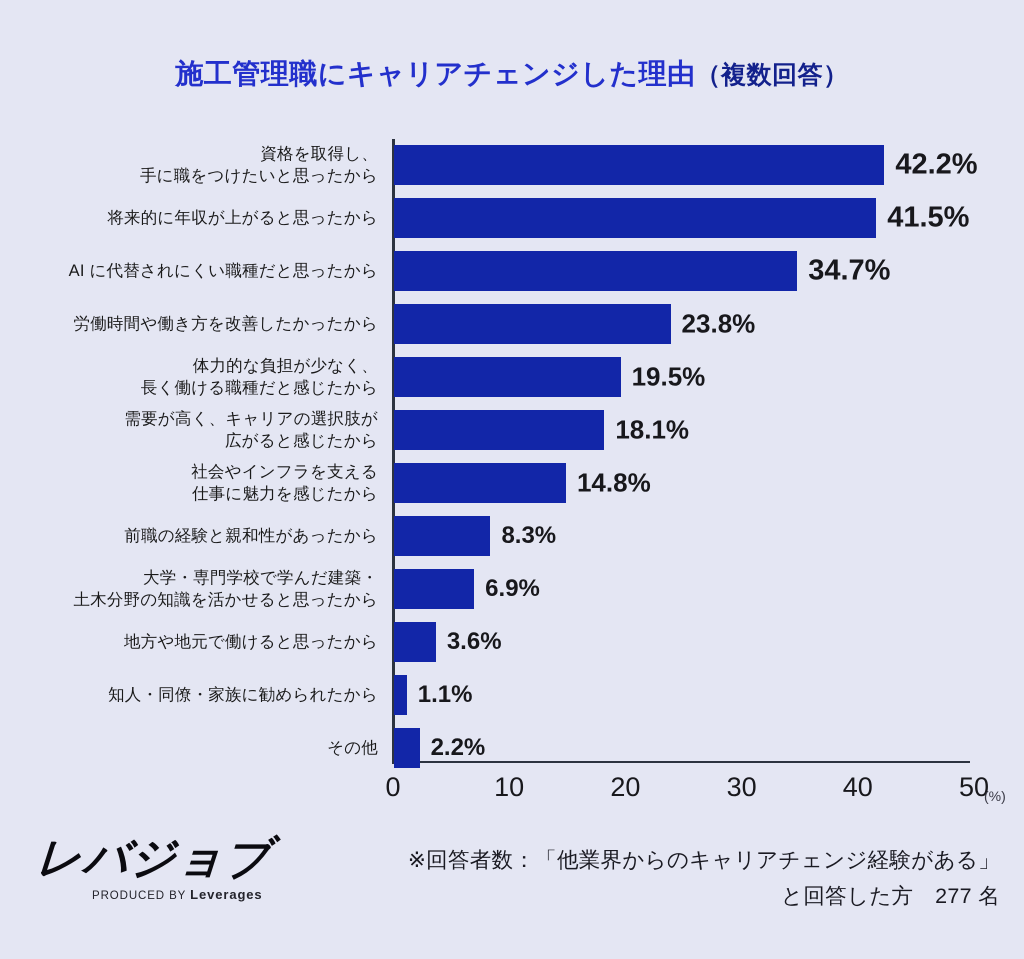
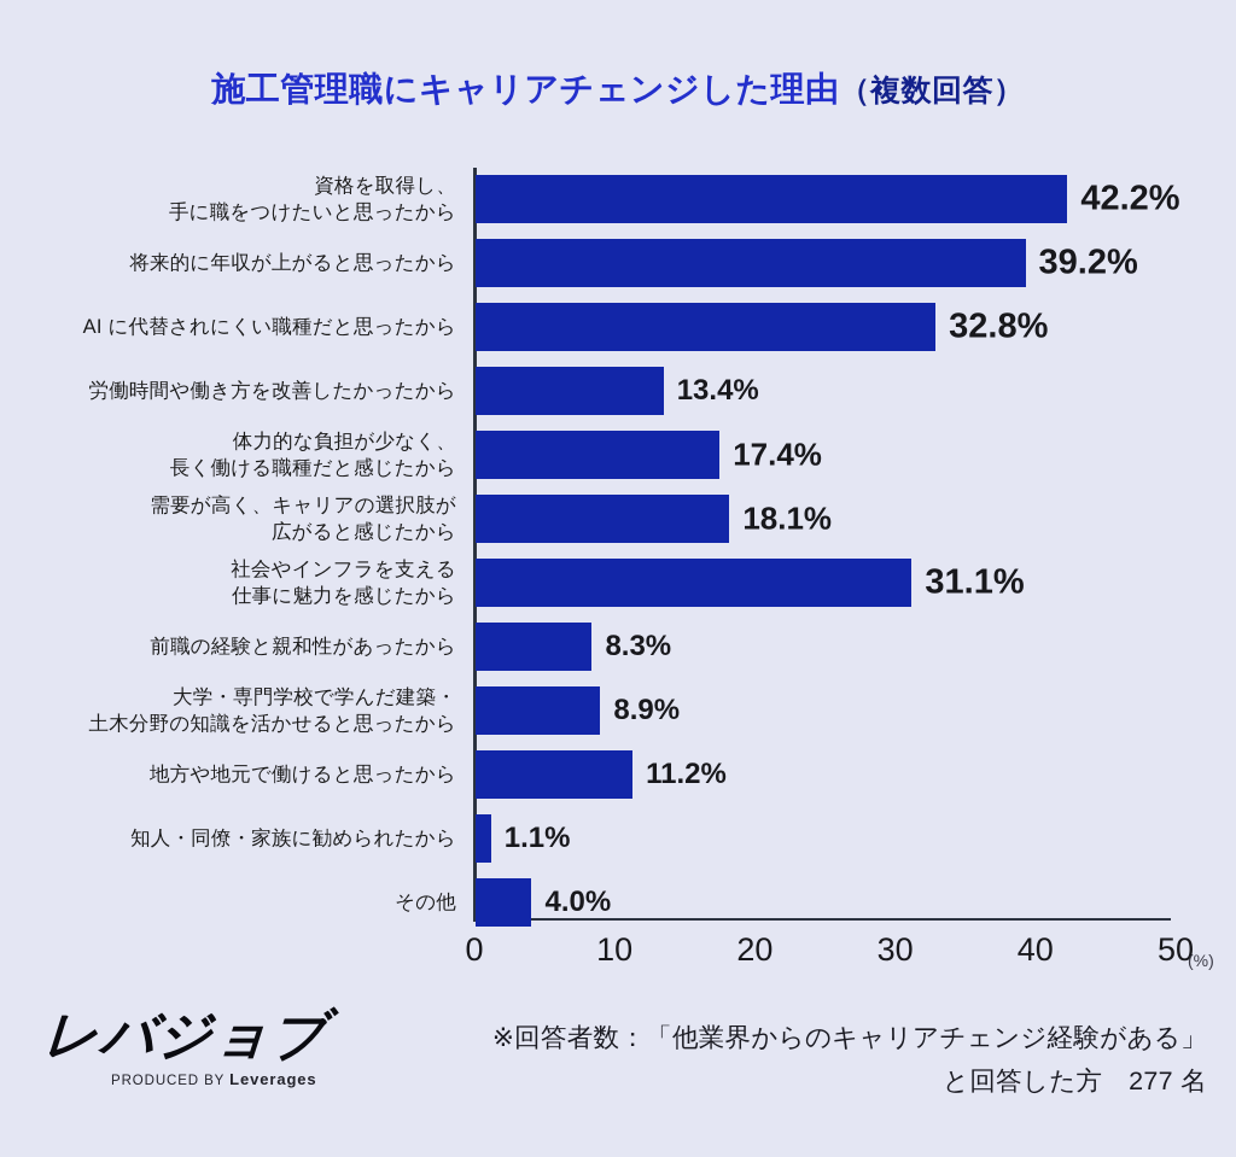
将来的に年収が上がると思ったから: 41.5% -> 39.2%
AI に代替されにくい職種だと思ったから: 34.7% -> 32.8%
労働時間や働き方を改善したかったから: 23.8% -> 13.4%
体力的な負担が少なく、 長く働ける職種だと感じたから: 19.5% -> 17.4%
社会やインフラを支える 仕事に魅力を感じたから: 14.8% -> 31.1%
大学・専門学校で学んだ建築・ 土木分野の知識を活かせると思ったから: 6.9% -> 8.9%
地方や地元で働けると思ったから: 3.6% -> 11.2%
その他: 2.2% -> 4.0%
